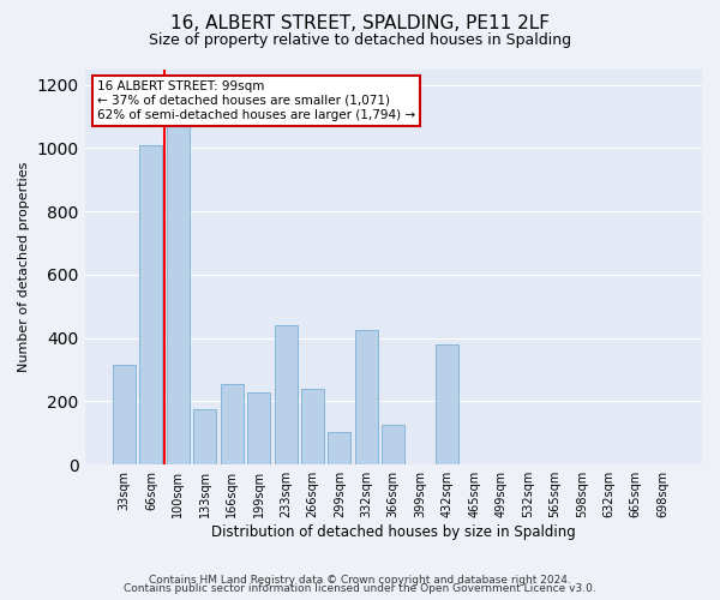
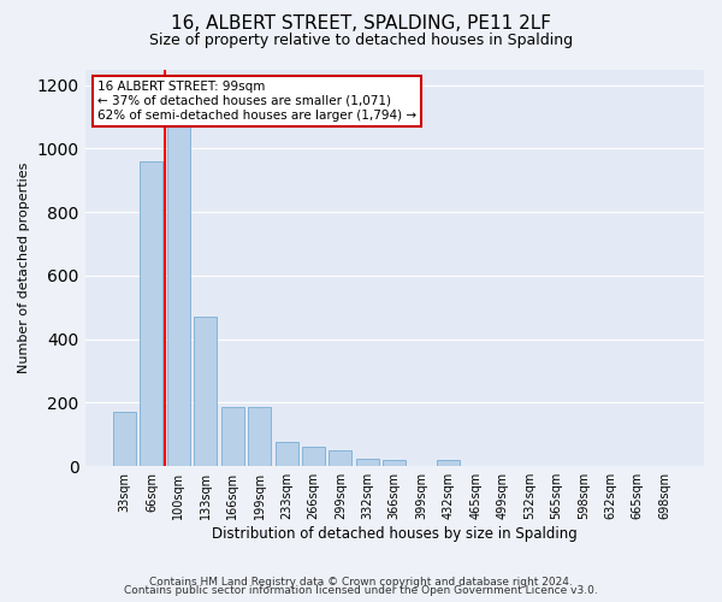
33sqm: 315 -> 170
66sqm: 1010 -> 960
133sqm: 175 -> 470
166sqm: 255 -> 185
199sqm: 230 -> 185
233sqm: 440 -> 75
266sqm: 240 -> 60
299sqm: 105 -> 50
332sqm: 425 -> 25
366sqm: 125 -> 20
432sqm: 380 -> 20
